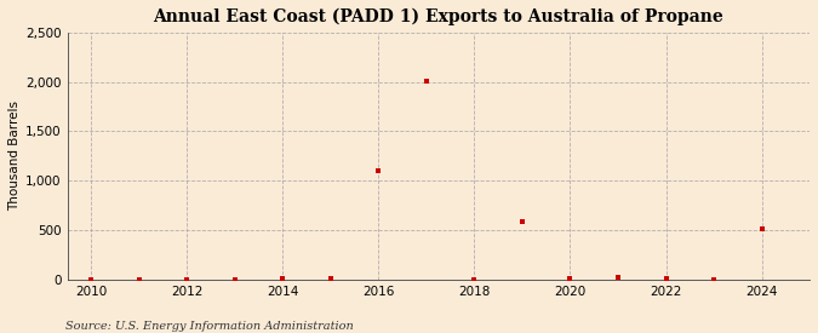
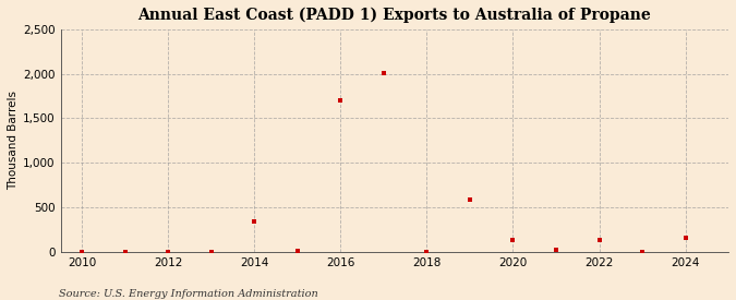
2014: 10 -> 340
2016: 1,110 -> 1,700
2020: 10 -> 140
2022: 20 -> 140
2024: 520 -> 160
